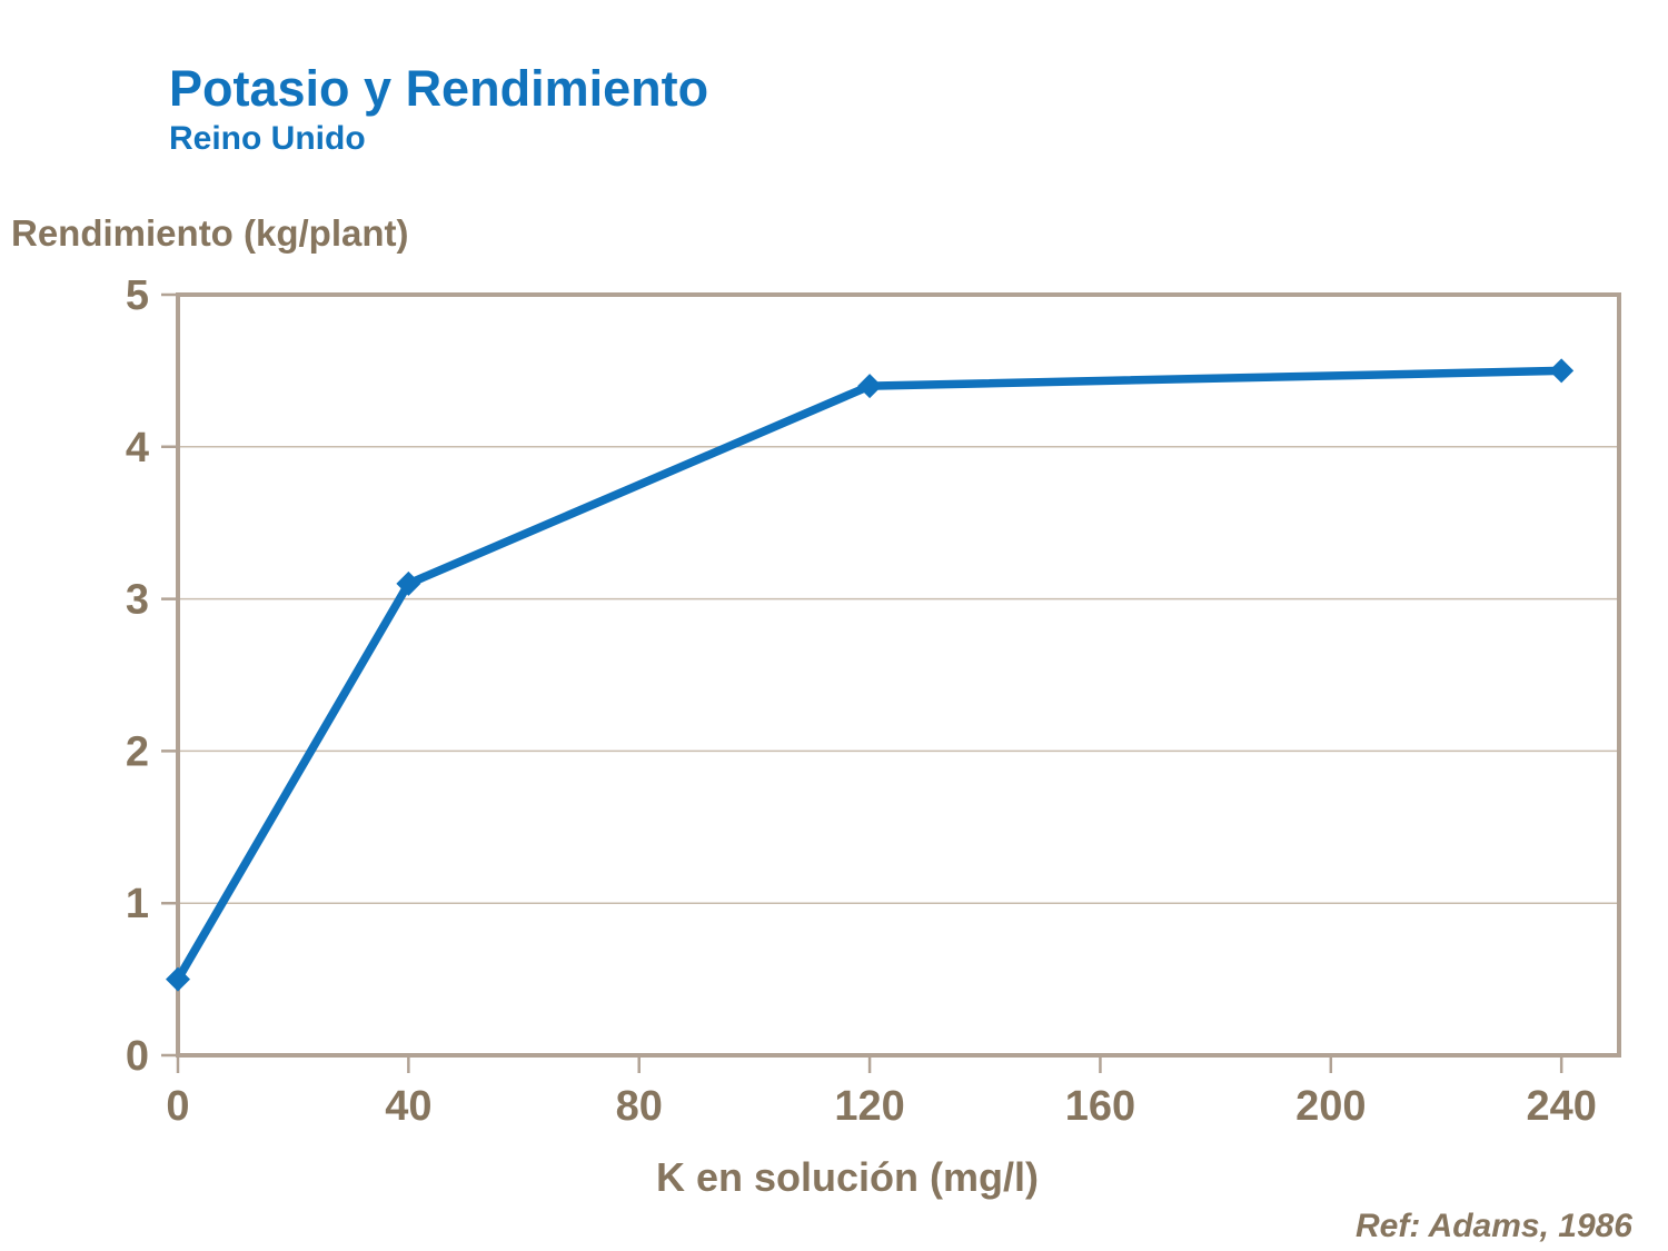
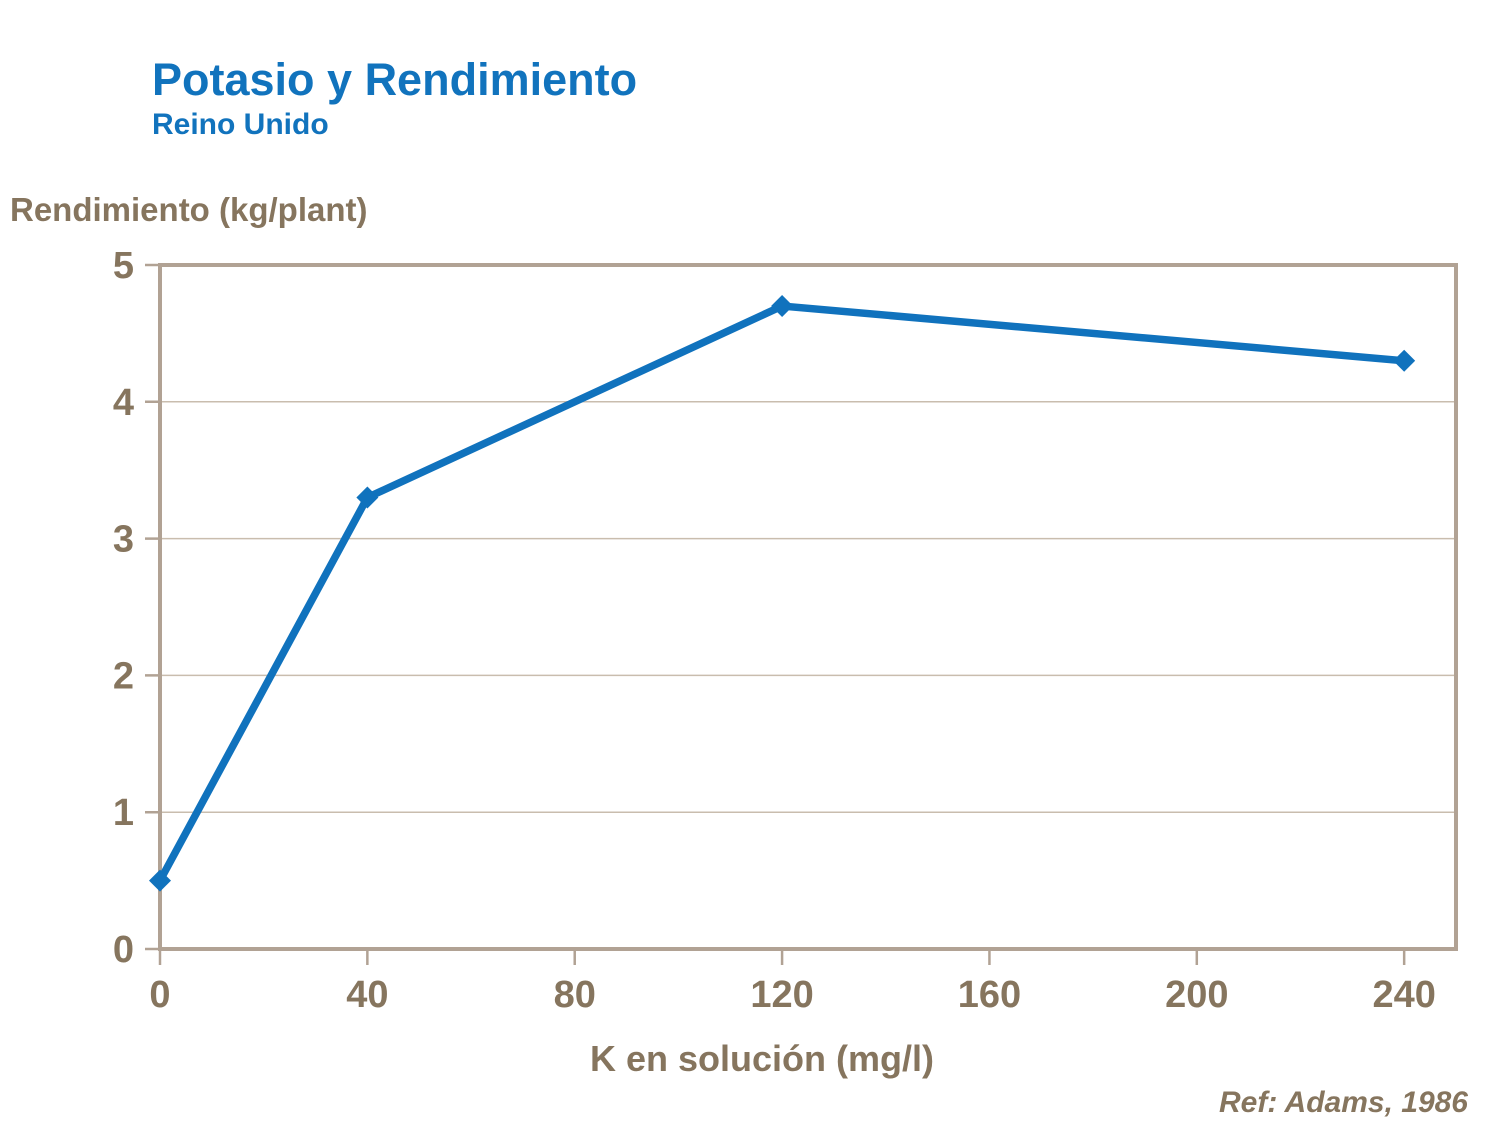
40: 3.1 -> 3.3
120: 4.4 -> 4.7
240: 4.5 -> 4.3
